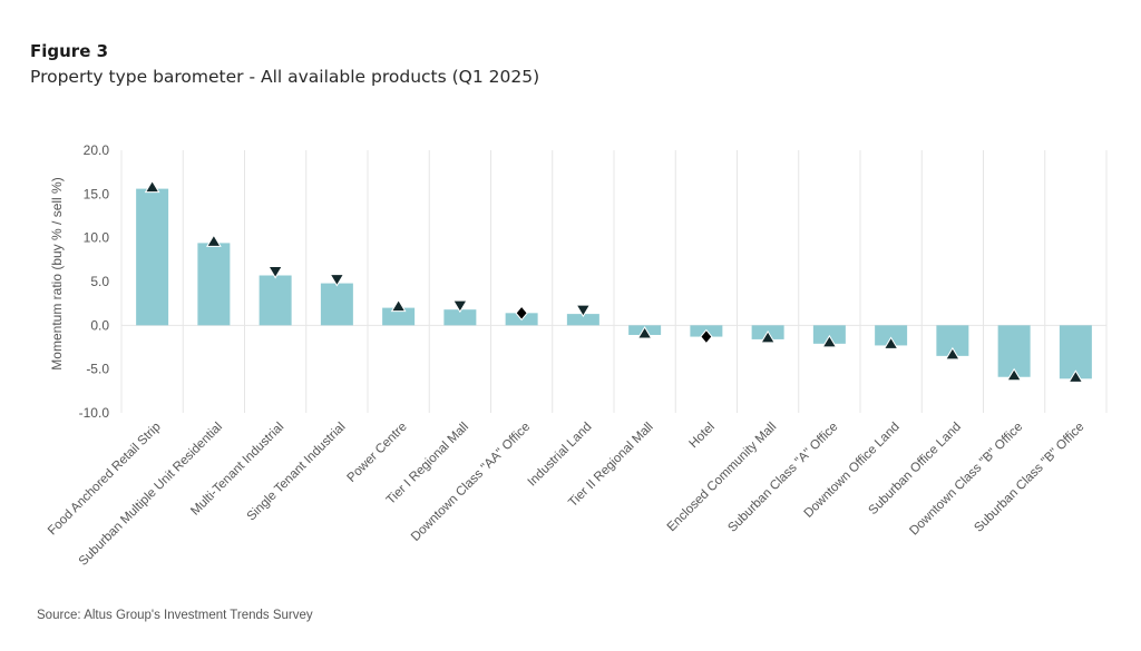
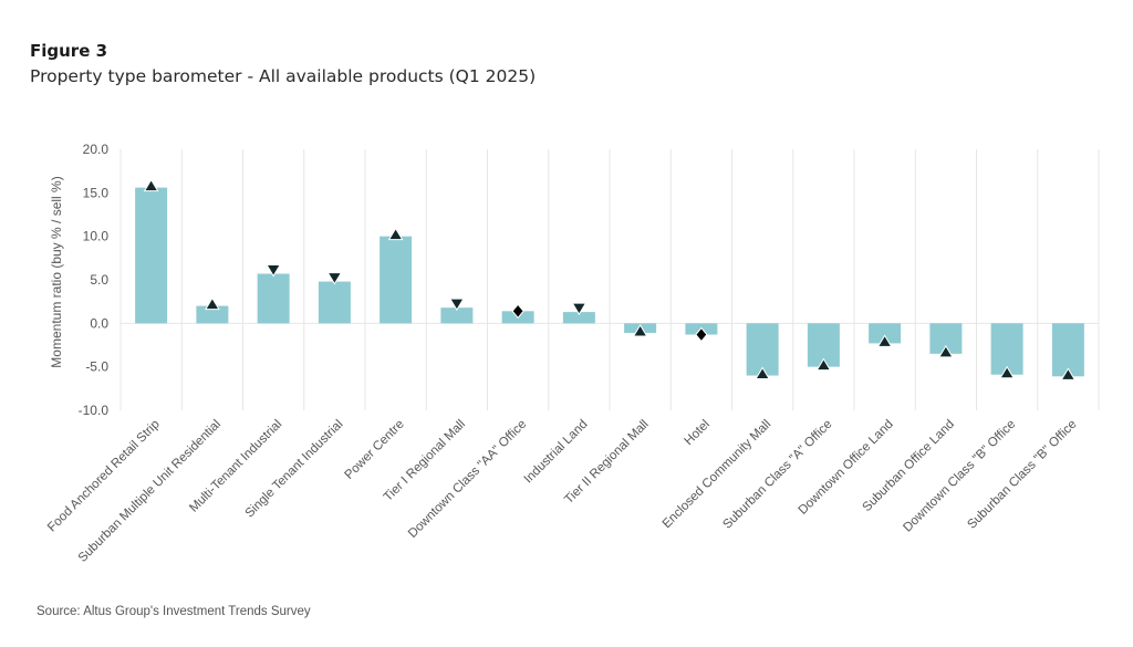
Suburban Multiple Unit Residential: 9 -> 2
Power Centre: 2 -> 10
Enclosed Community Mall: -2 -> -6
Suburban Class "A" Office: -2 -> -5
